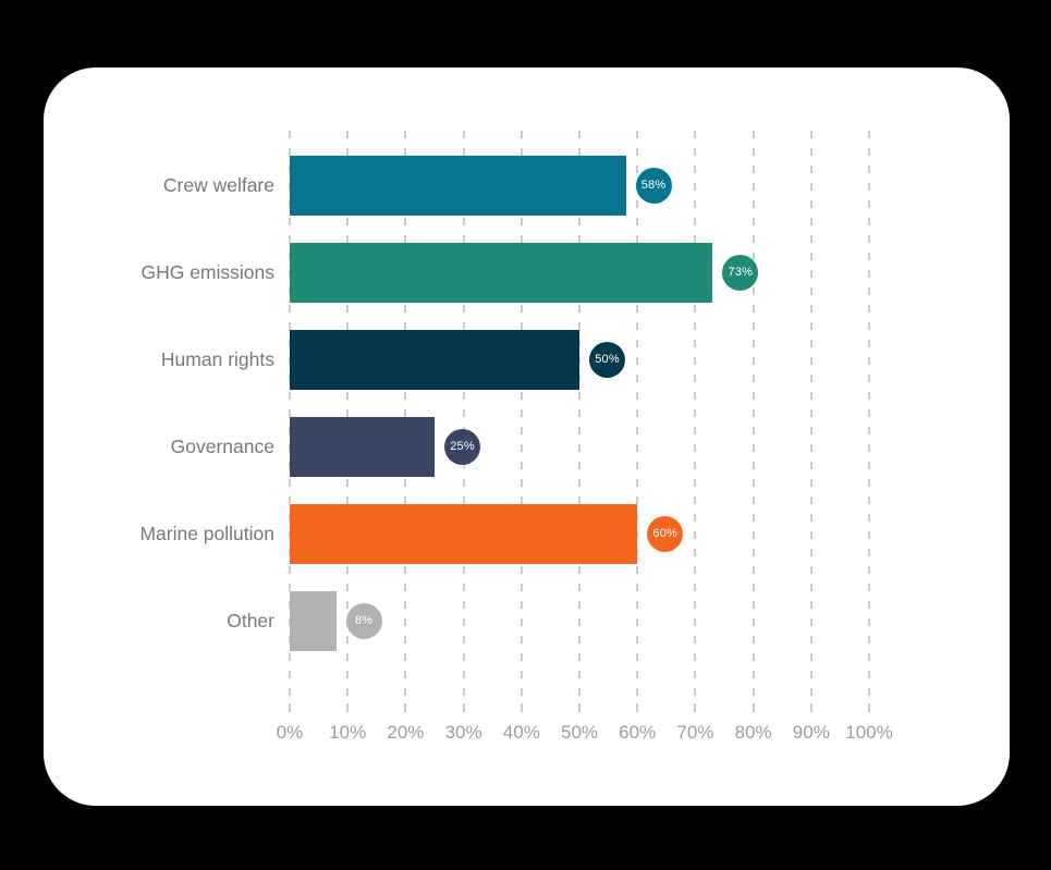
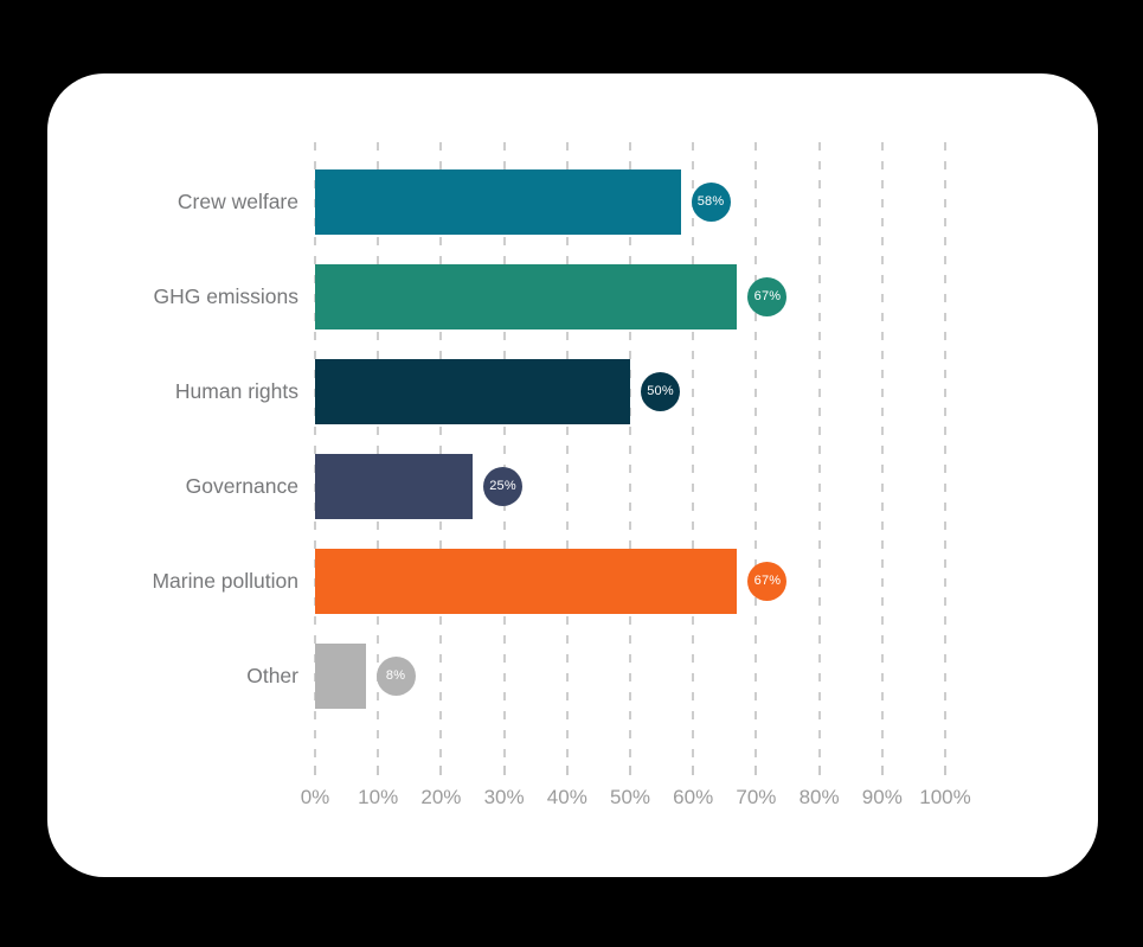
GHG emissions: 73% -> 67%
Marine pollution: 60% -> 67%
